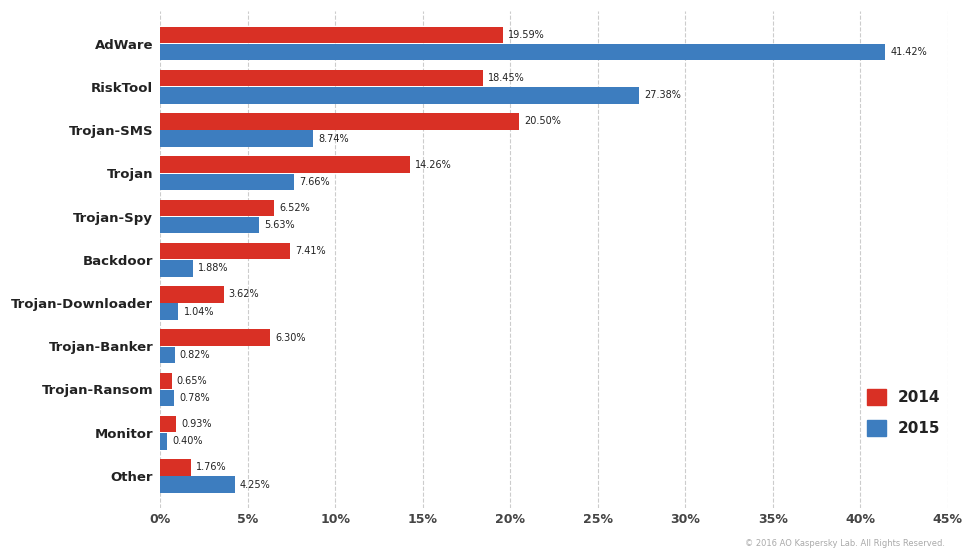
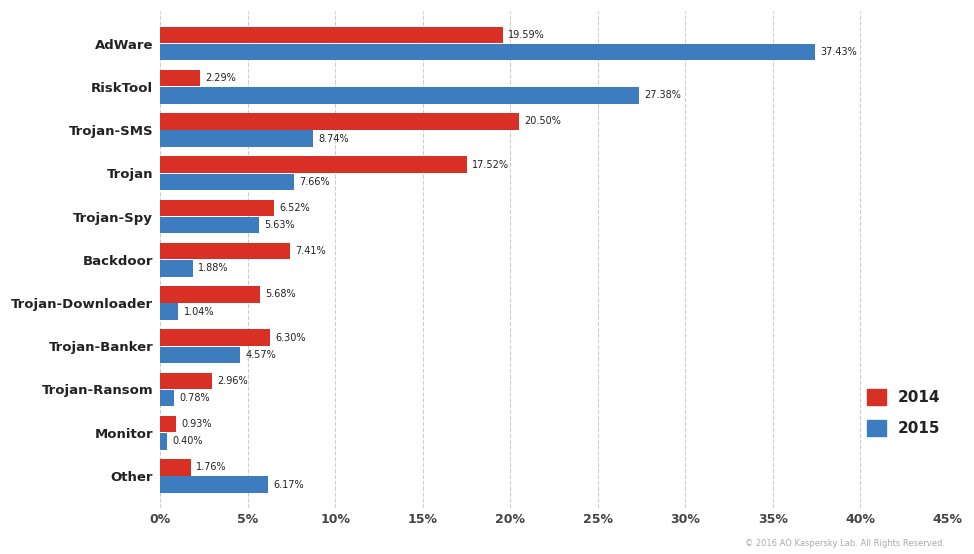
2015/AdWare: 41.42% -> 37.43%
2014/RiskTool: 18.45% -> 2.29%
2014/Trojan: 14.26% -> 17.52%
2014/Trojan-Downloader: 3.62% -> 5.68%
2015/Trojan-Banker: 0.82% -> 4.57%
2014/Trojan-Ransom: 0.65% -> 2.96%
2015/Other: 4.25% -> 6.17%
